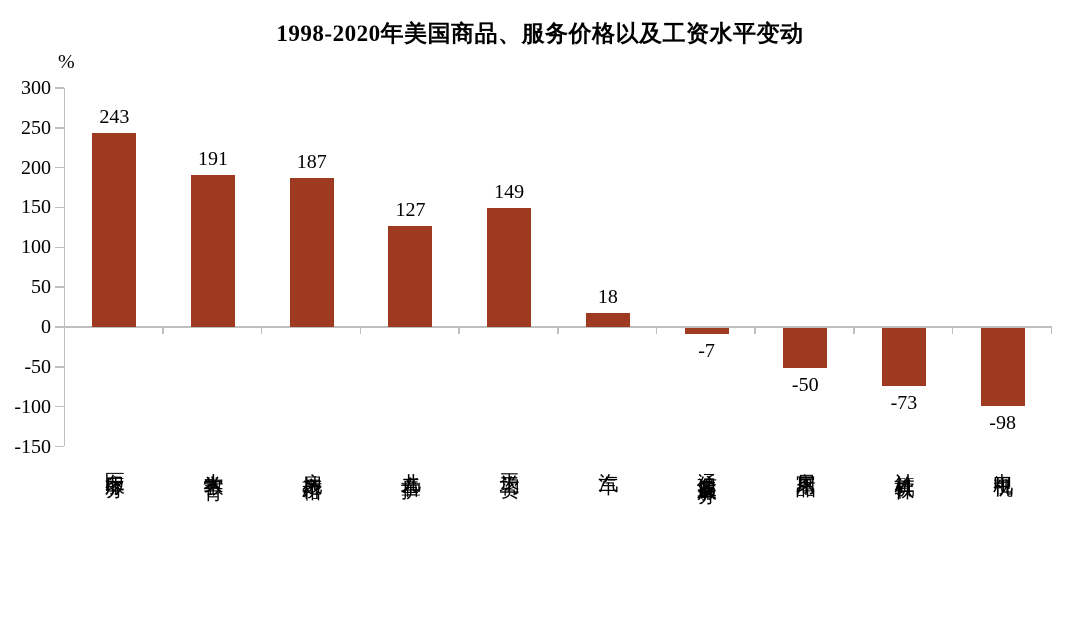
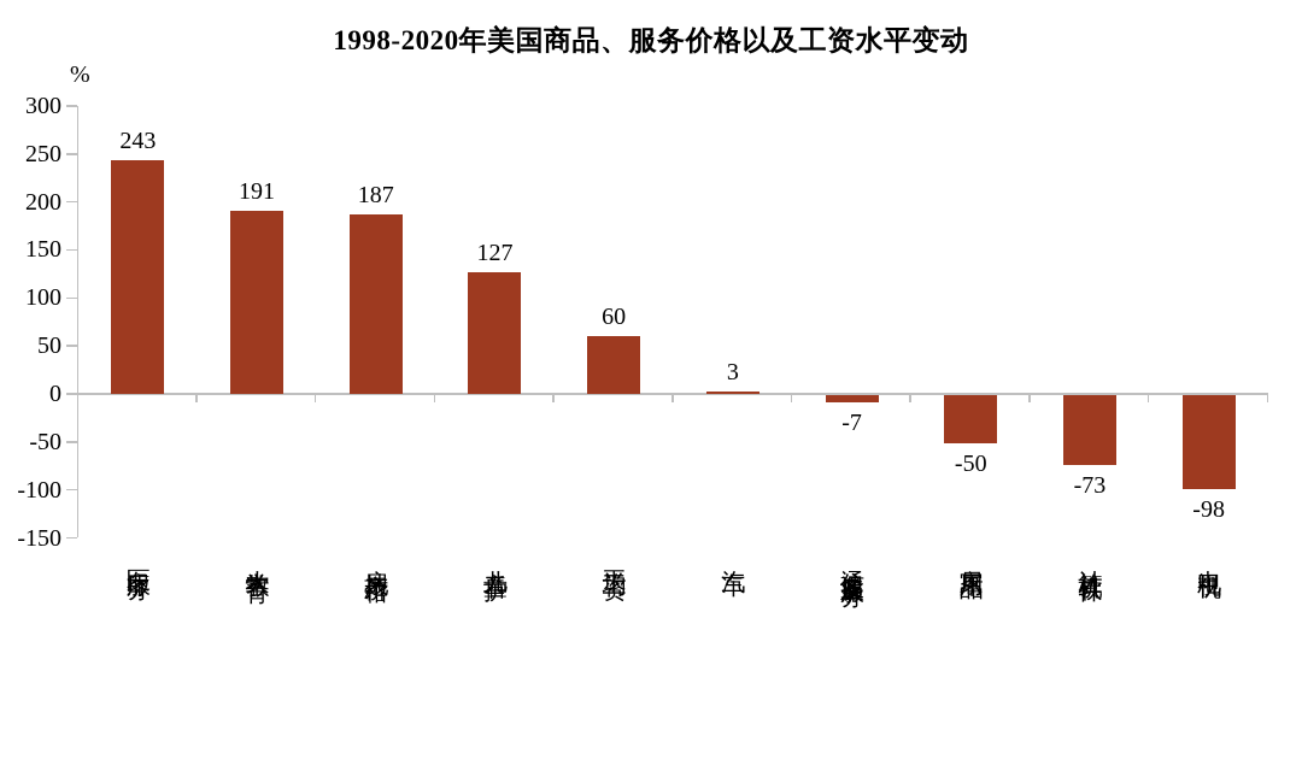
平均工资: 149 -> 60
汽车: 18 -> 3
